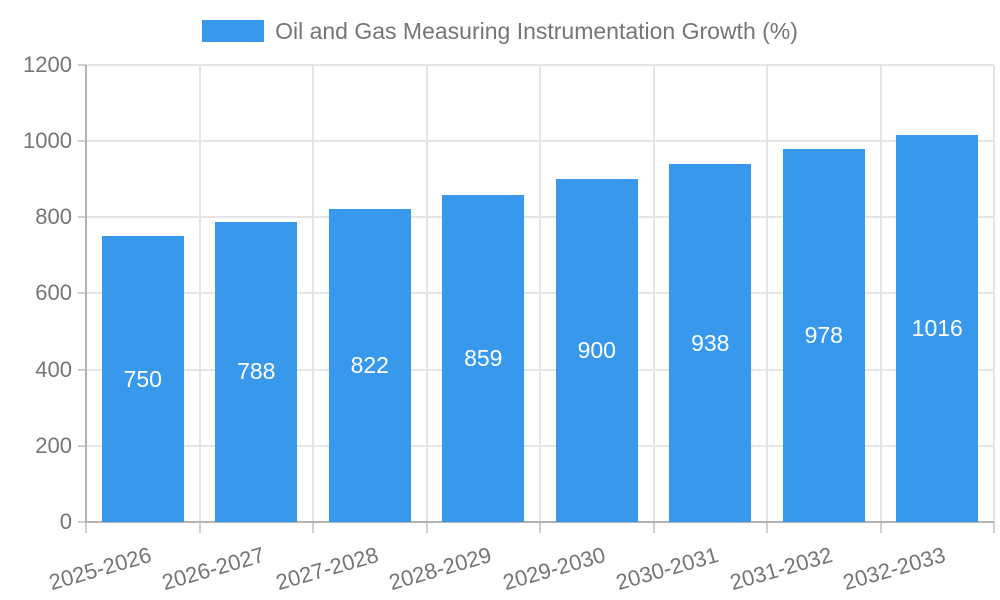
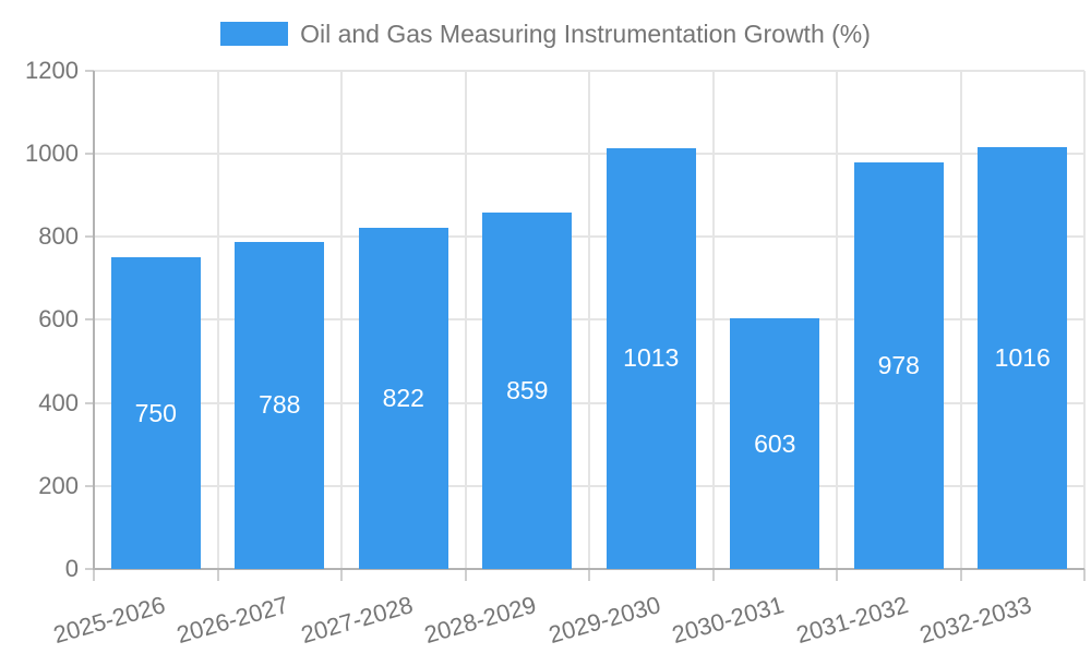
2029-2030: 900 -> 1013
2030-2031: 938 -> 603
